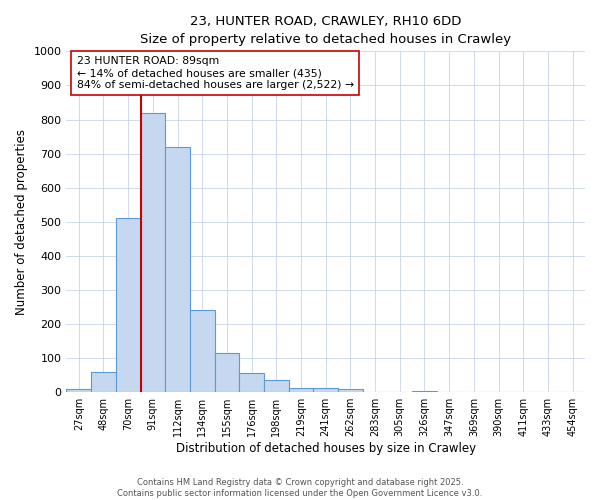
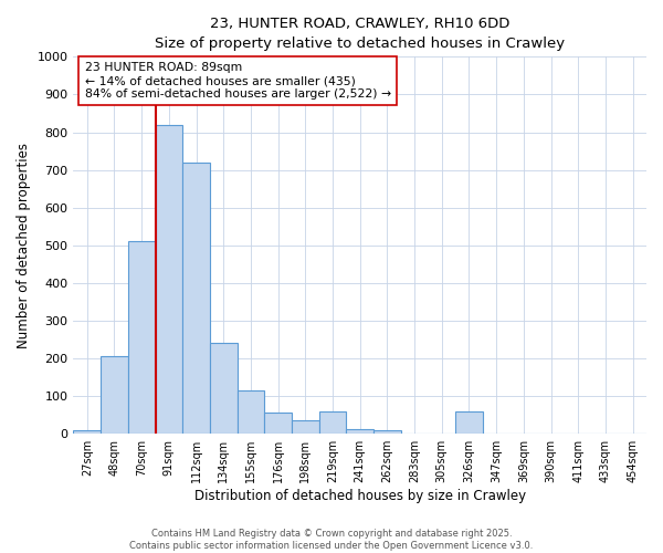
48sqm: 58 -> 205
219sqm: 12 -> 60
326sqm: 5 -> 60
